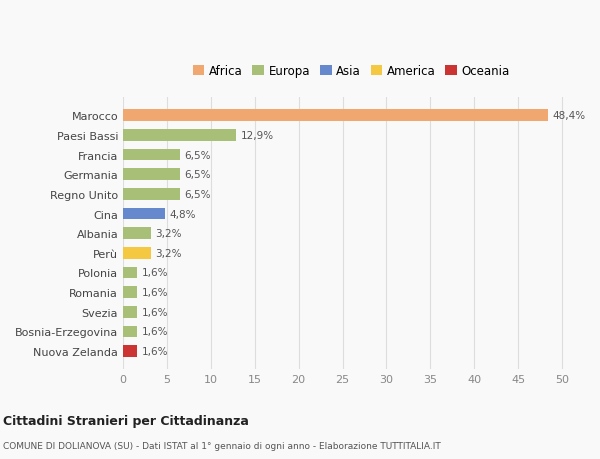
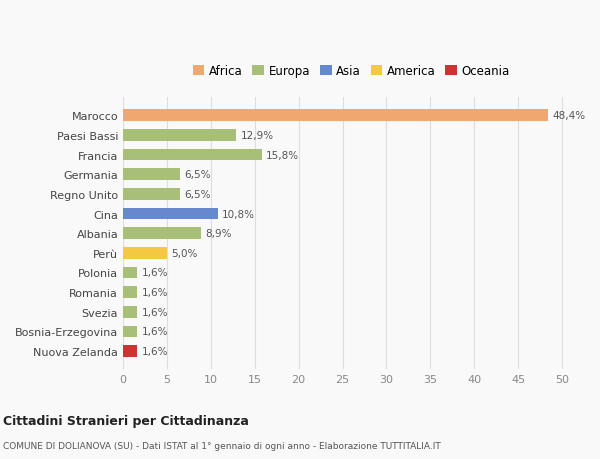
Francia: 6,5% -> 15,8%
Cina: 4,8% -> 10,8%
Albania: 3,2% -> 8,9%
Perù: 3,2% -> 5,0%
